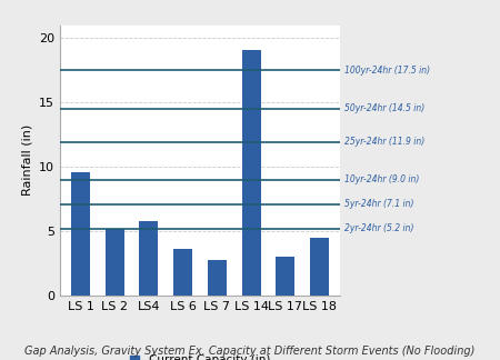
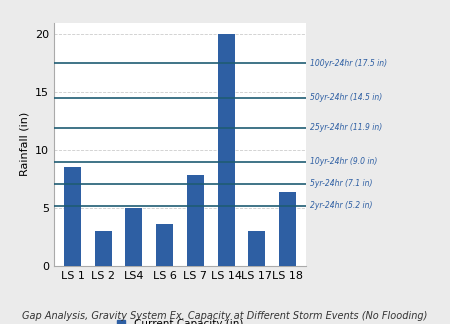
LS 1: 9.6 -> 8.5
LS 2: 5.2 -> 3.0
LS4: 5.8 -> 5.0
LS 7: 2.7 -> 7.8
LS 14: 19.1 -> 20.0
LS 18: 4.5 -> 6.4
